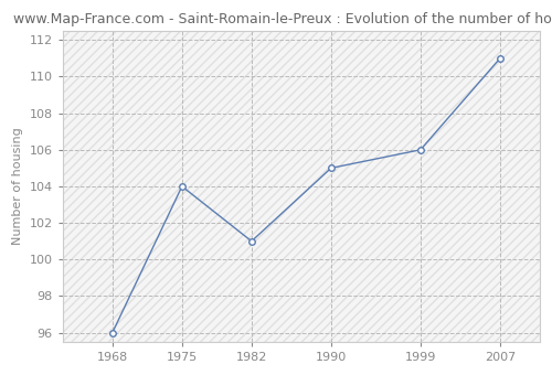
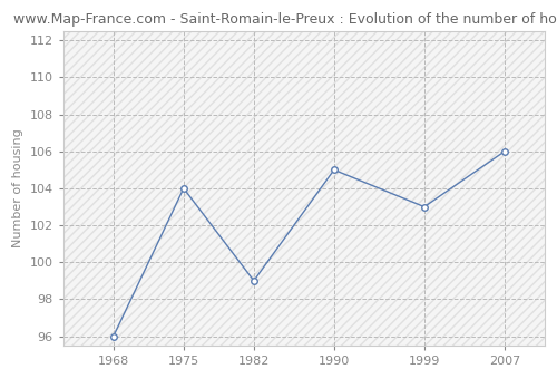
1982: 101 -> 99
1999: 106 -> 103
2007: 111 -> 106
